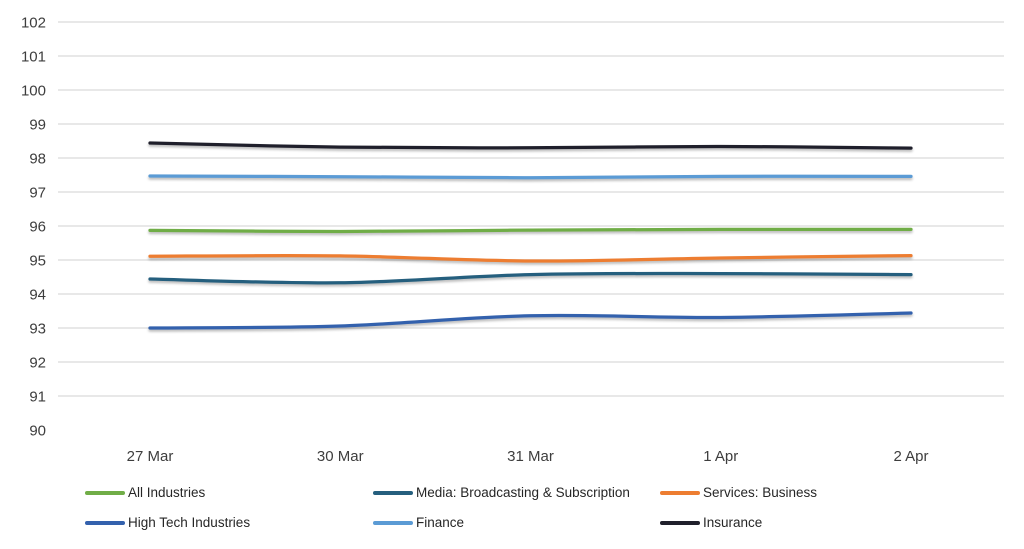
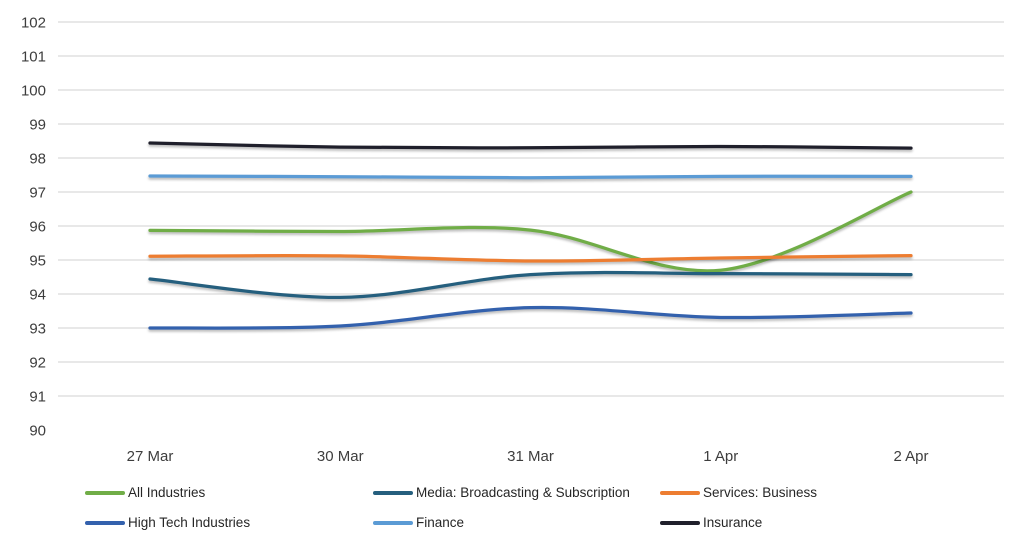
Media: Broadcasting & Subscription/30 Mar: 94.3 -> 93.9
High Tech Industries/31 Mar: 93.4 -> 93.6
All Industries/1 Apr: 95.9 -> 94.7
All Industries/2 Apr: 95.9 -> 97.0
